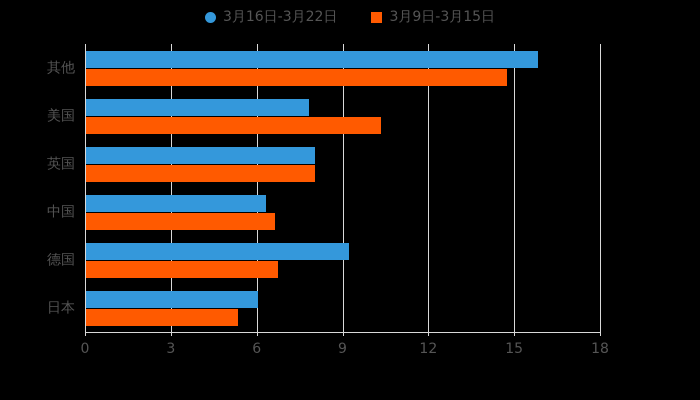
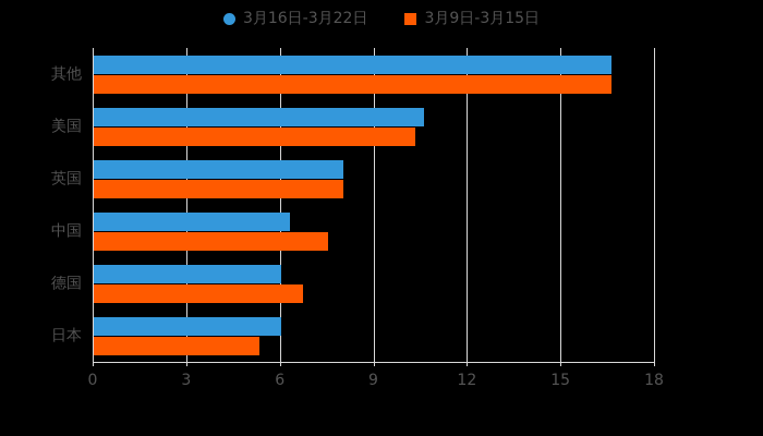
3月16日-3月22日/其他: 15.8 -> 16.6
3月9日-3月15日/其他: 14.7 -> 16.6
3月16日-3月22日/美国: 7.8 -> 10.6
3月9日-3月15日/中国: 6.6 -> 7.5
3月16日-3月22日/德国: 9.2 -> 6.0
